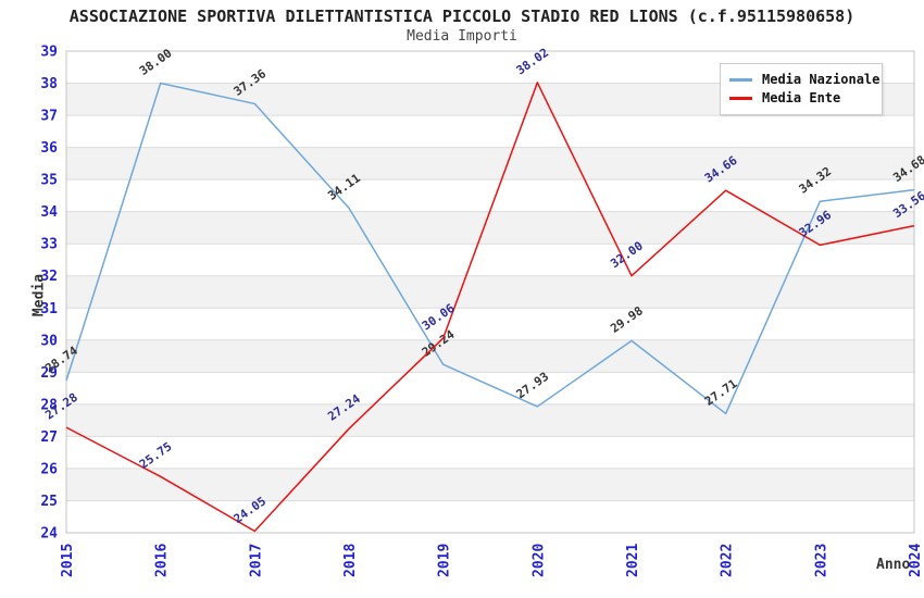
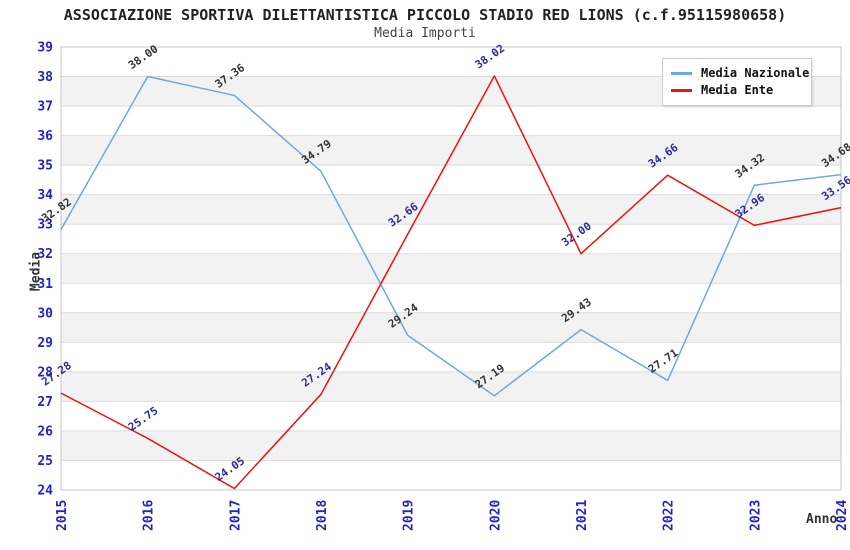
Media Nazionale/2015: 28.74 -> 32.82
Media Nazionale/2018: 34.11 -> 34.79
Media Ente/2019: 30.06 -> 32.66
Media Nazionale/2020: 27.93 -> 27.19
Media Nazionale/2021: 29.98 -> 29.43
